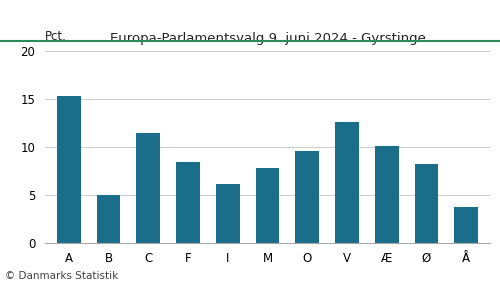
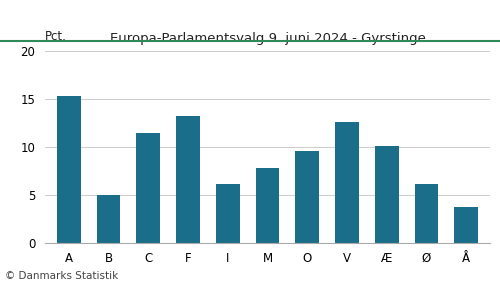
F: 8.4 -> 13.2
Ø: 8.2 -> 6.1
